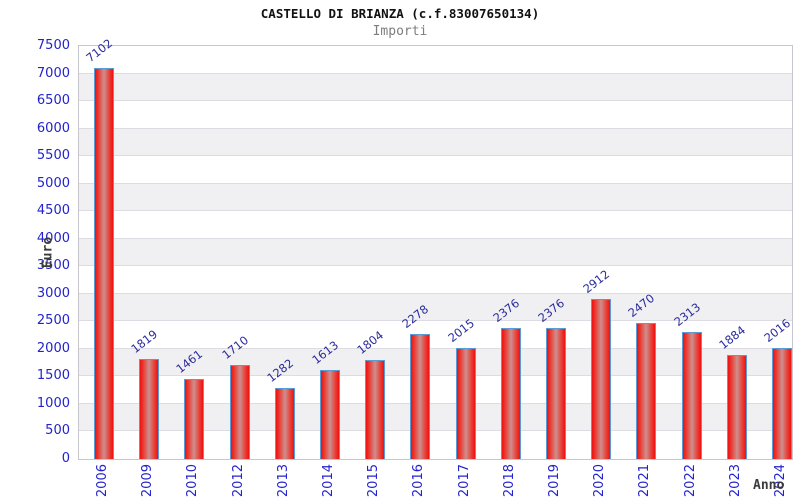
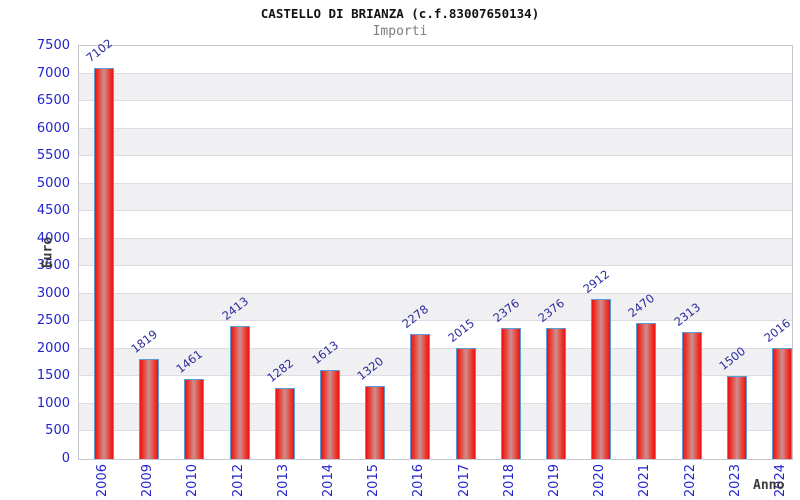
2012: 1710 -> 2413
2015: 1804 -> 1320
2023: 1884 -> 1500
